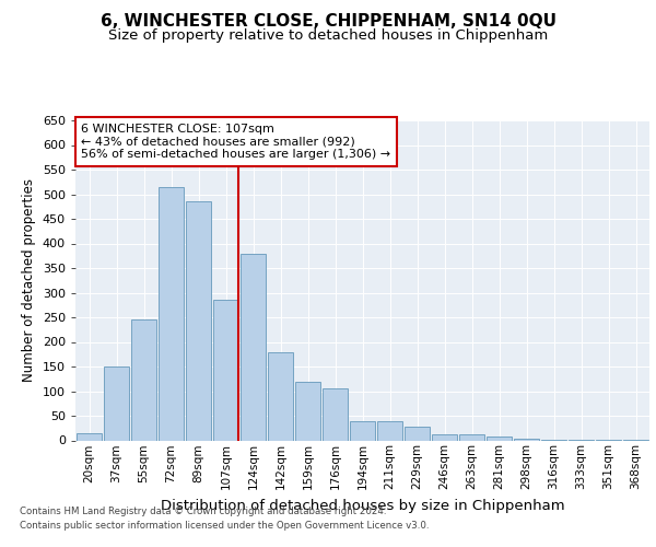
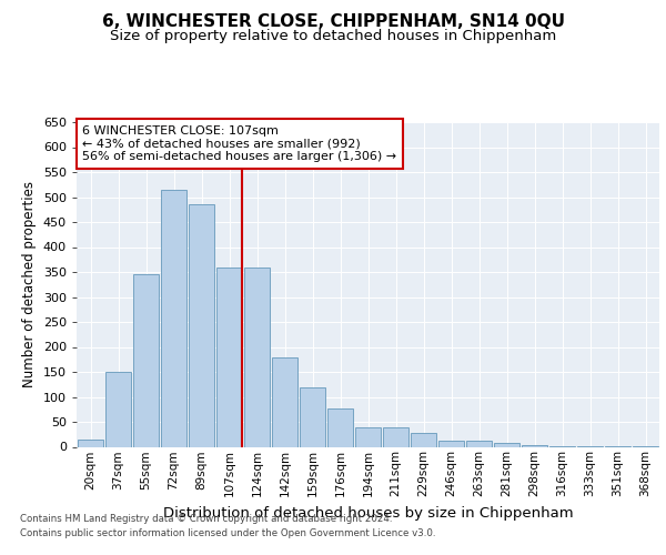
55sqm: 245 -> 345
107sqm: 285 -> 358
124sqm: 380 -> 358
176sqm: 105 -> 76
